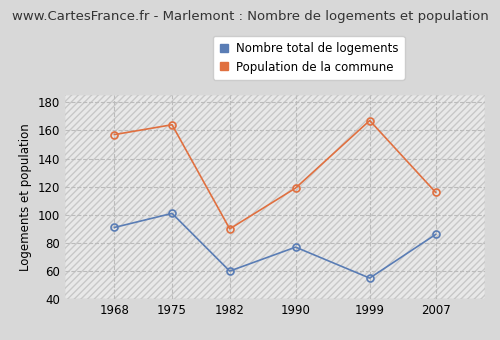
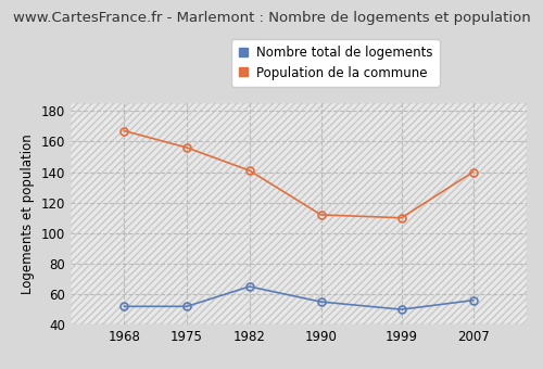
Nombre total de logements/1968: 91 -> 52
Population de la commune/1968: 157 -> 167
Nombre total de logements/1975: 101 -> 52
Population de la commune/1975: 164 -> 156
Nombre total de logements/1982: 60 -> 65
Population de la commune/1982: 90 -> 141
Nombre total de logements/1990: 77 -> 55
Population de la commune/1990: 119 -> 112
Nombre total de logements/1999: 55 -> 50
Population de la commune/1999: 167 -> 110
Nombre total de logements/2007: 86 -> 56
Population de la commune/2007: 116 -> 140
